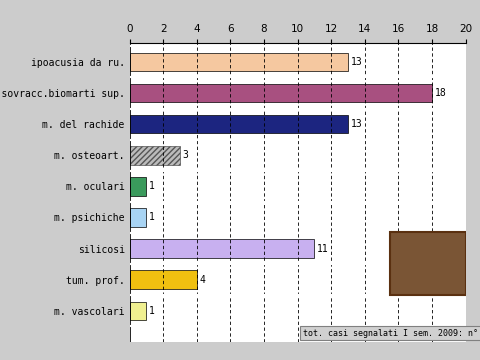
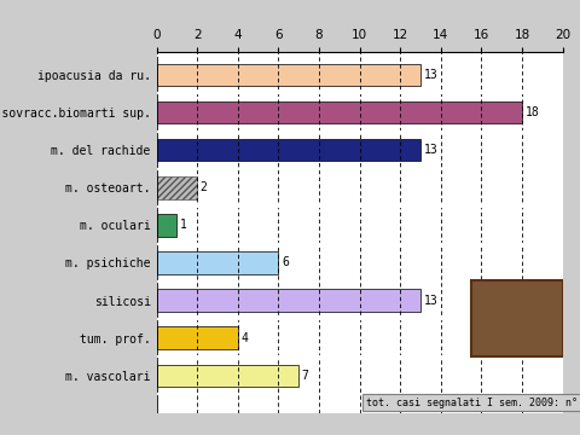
m. osteoart.: 3 -> 2
m. psichiche: 1 -> 6
silicosi: 11 -> 13
m. vascolari: 1 -> 7
